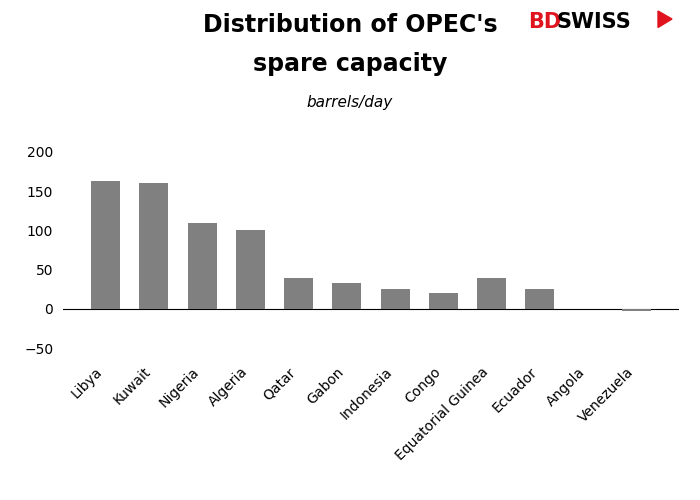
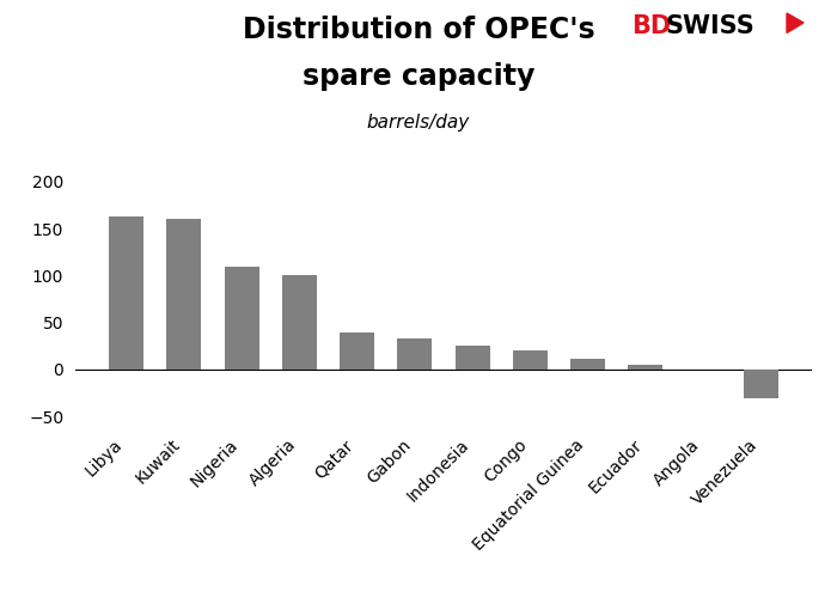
Equatorial Guinea: 40 -> 12
Ecuador: 26 -> 5
Venezuela: -2 -> -30
